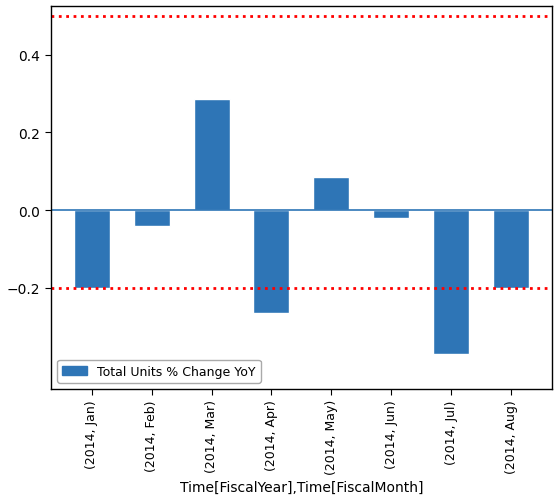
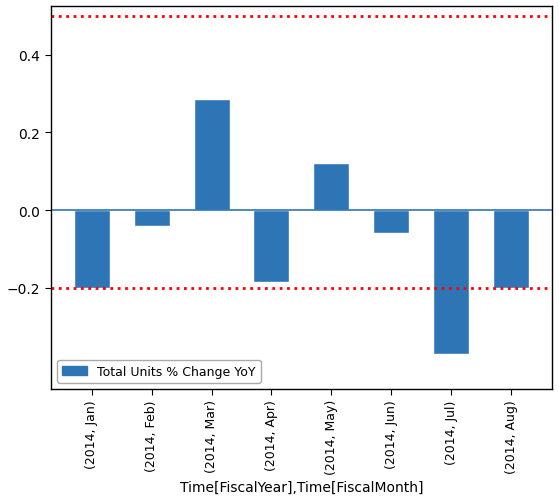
(2014, Apr): -0.265 -> -0.185
(2014, May): 0.085 -> 0.120
(2014, Jun): -0.020 -> -0.060
